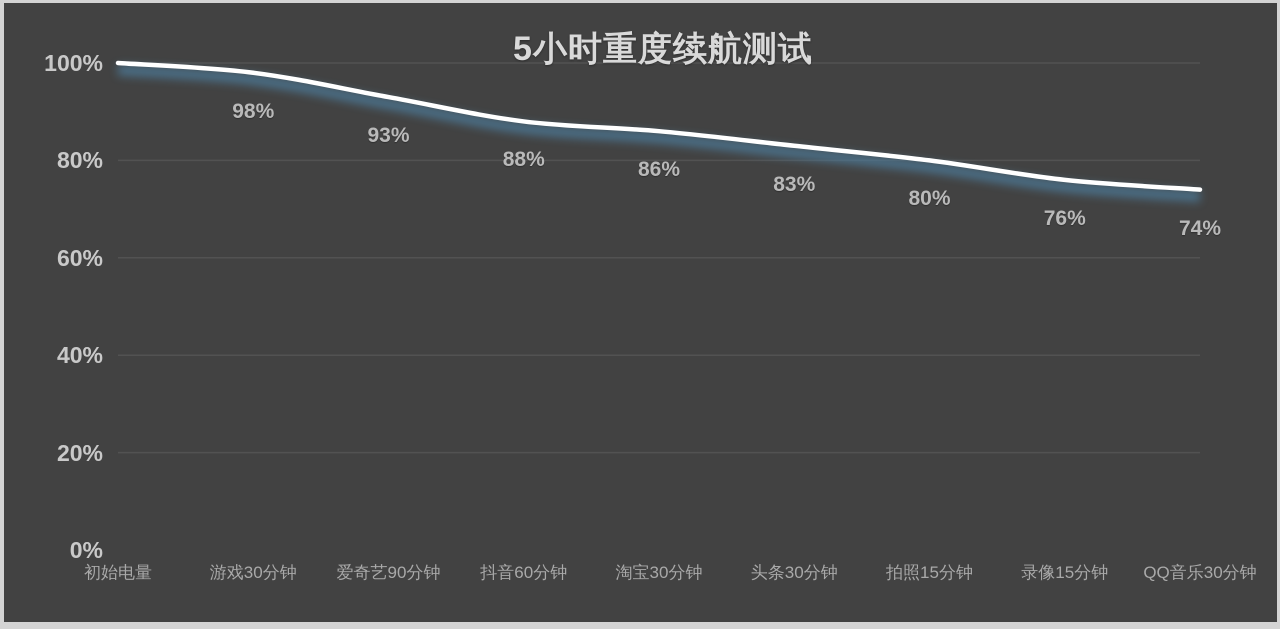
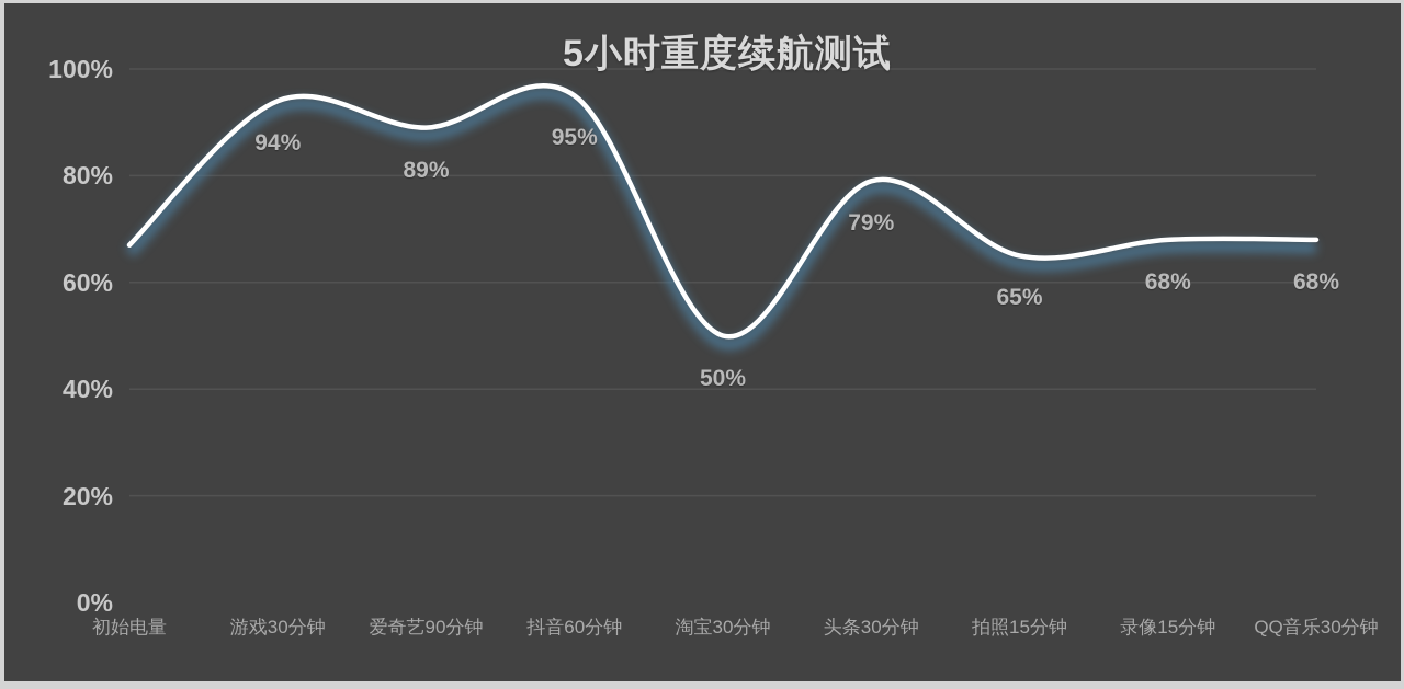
初始电量: 100% -> 67%
游戏30分钟: 98% -> 94%
爱奇艺90分钟: 93% -> 89%
抖音60分钟: 88% -> 95%
淘宝30分钟: 86% -> 50%
头条30分钟: 83% -> 79%
拍照15分钟: 80% -> 65%
录像15分钟: 76% -> 68%
QQ音乐30分钟: 74% -> 68%
